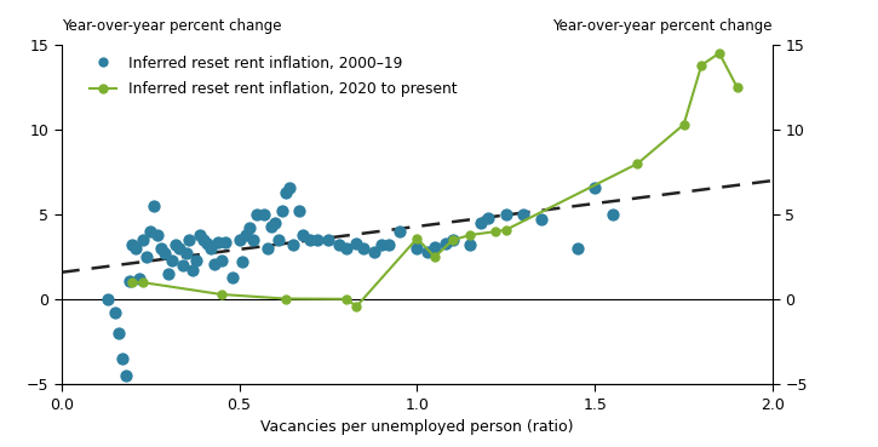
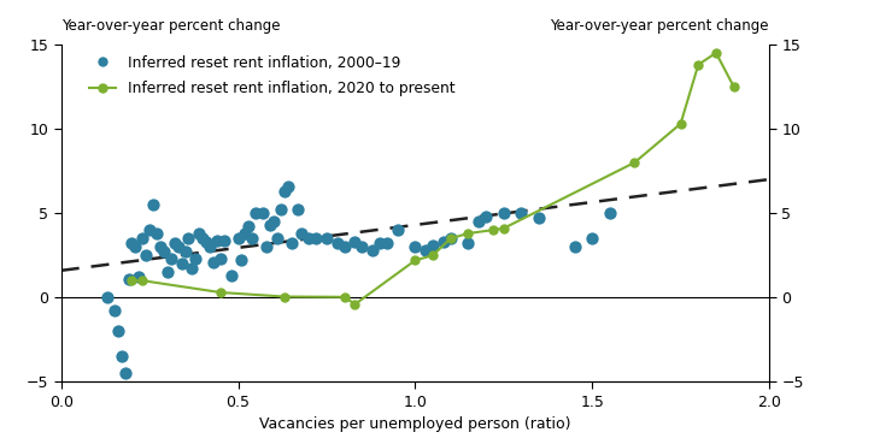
Inferred reset rent inflation, 2020 to present/1.0: 3.6 -> 2.2
Inferred reset rent inflation, 2000–19/1.5: 6.6 -> 3.5
